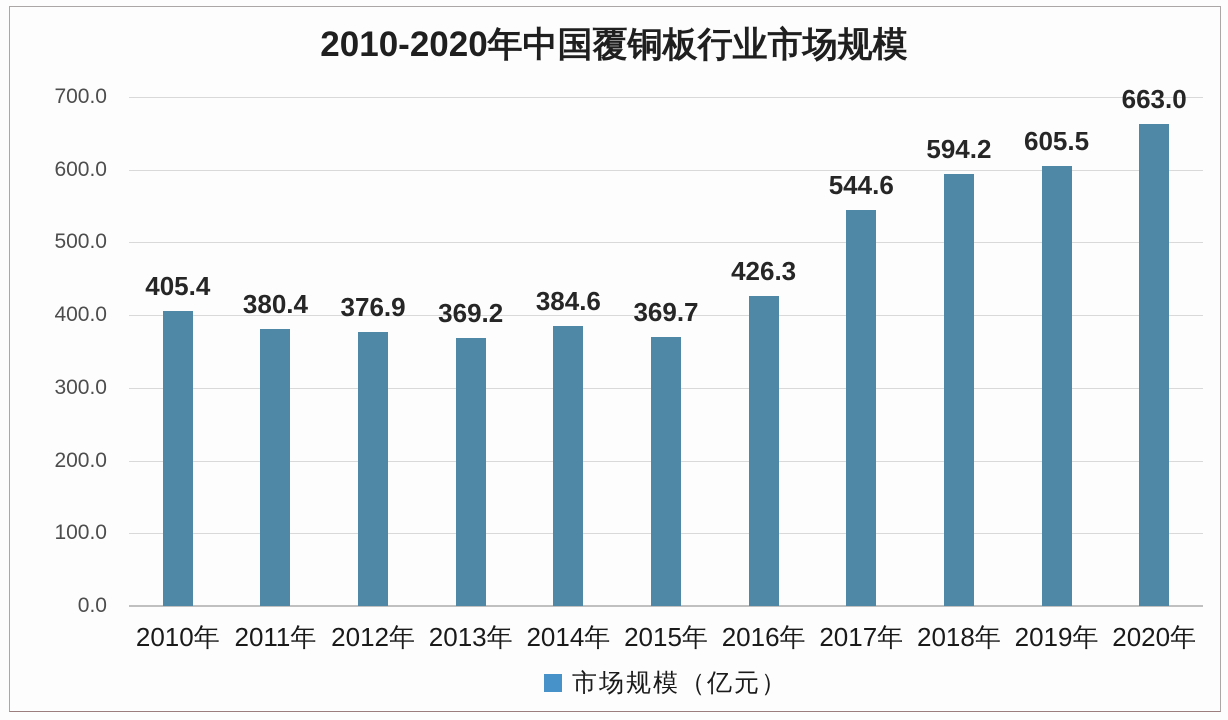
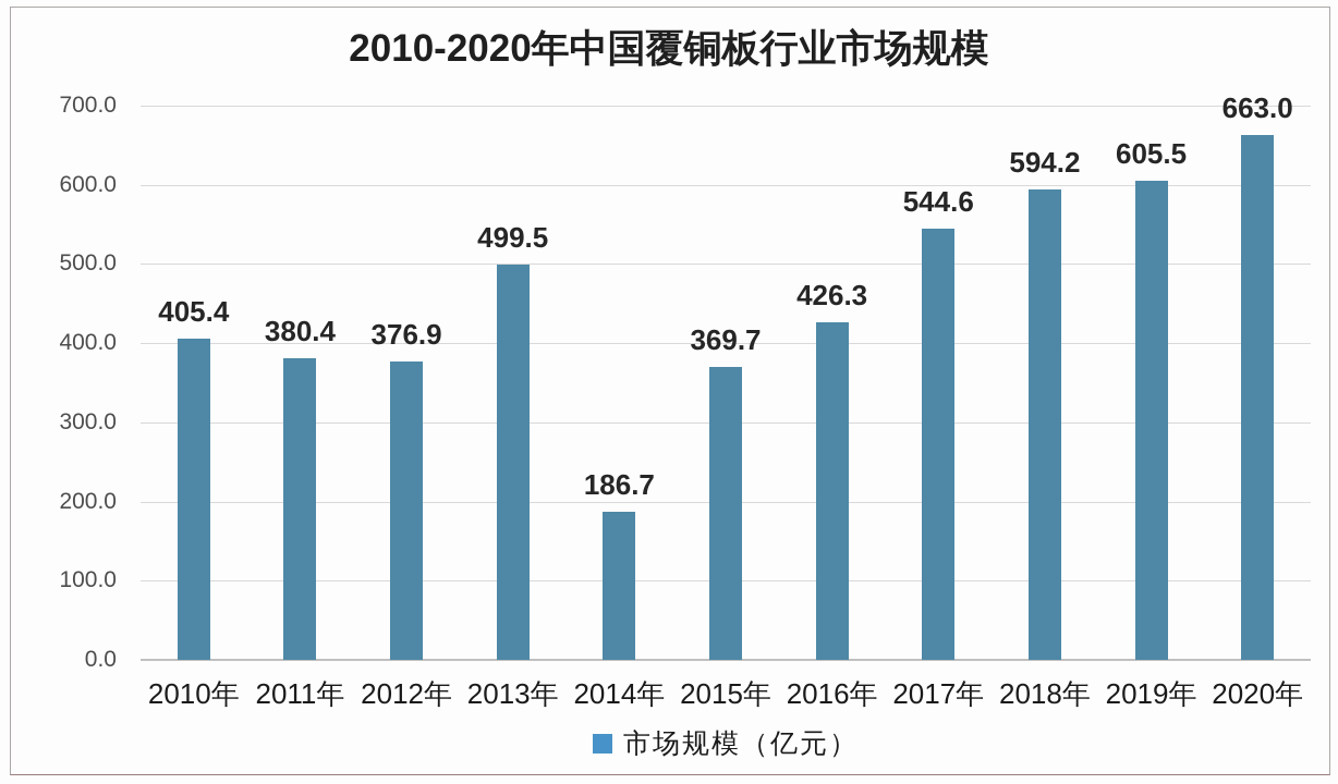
2013年: 369.2 -> 499.5
2014年: 384.6 -> 186.7
